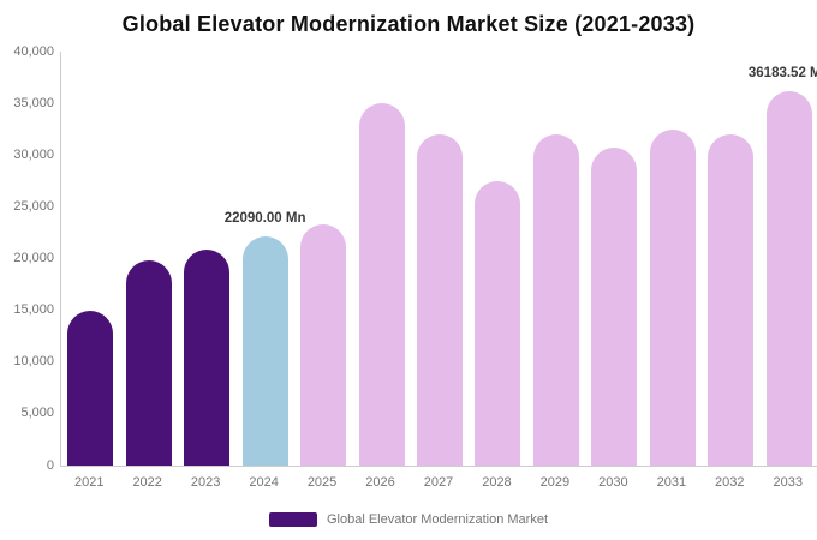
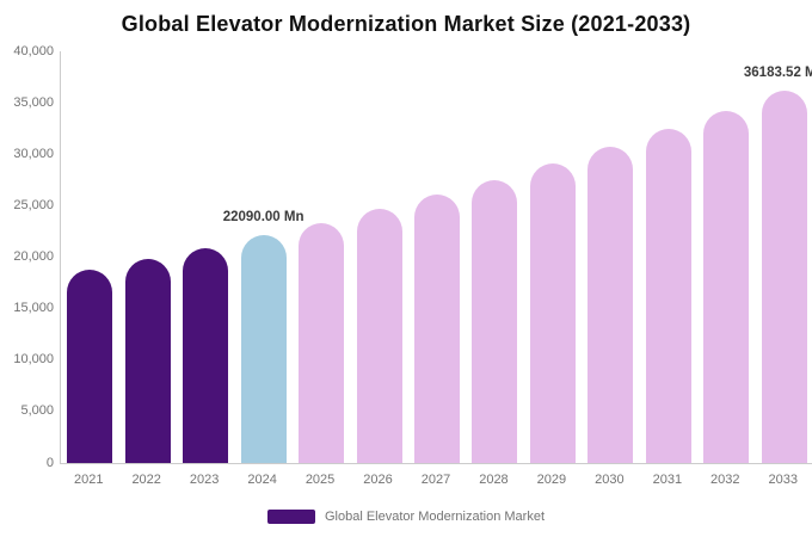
2021: 15000 -> 19000
2026: 35000 -> 25000
2027: 32000 -> 26000
2029: 32000 -> 29000
2032: 32000 -> 34000
